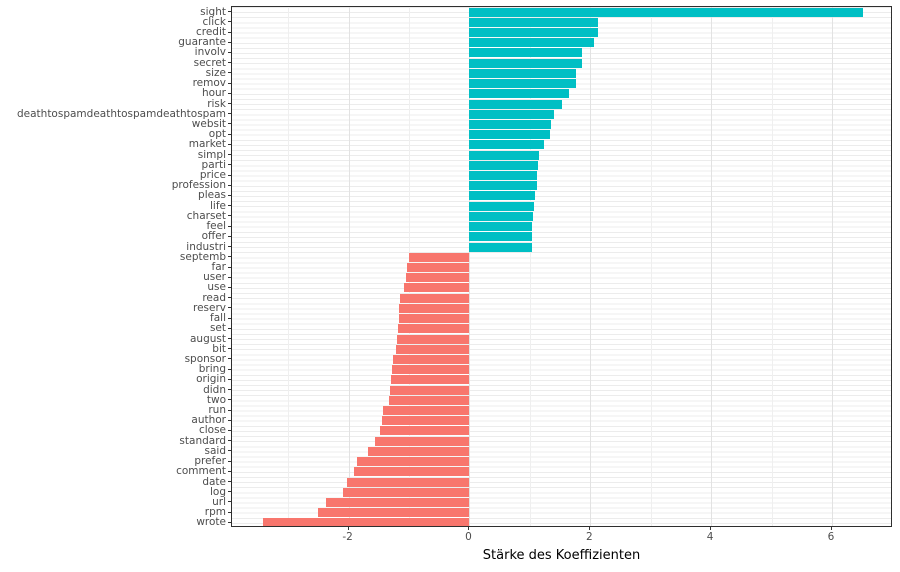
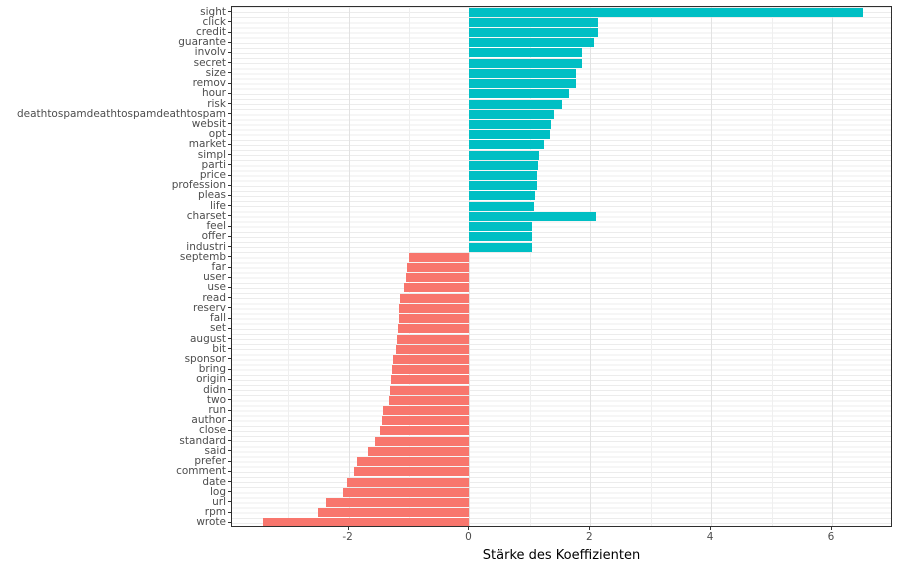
charset: 1.1 -> 2.1
